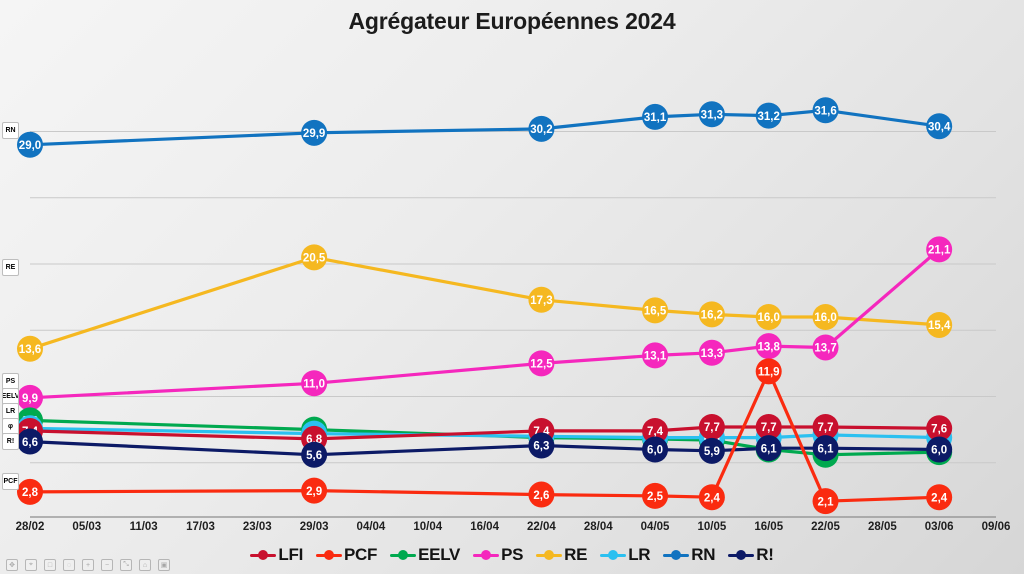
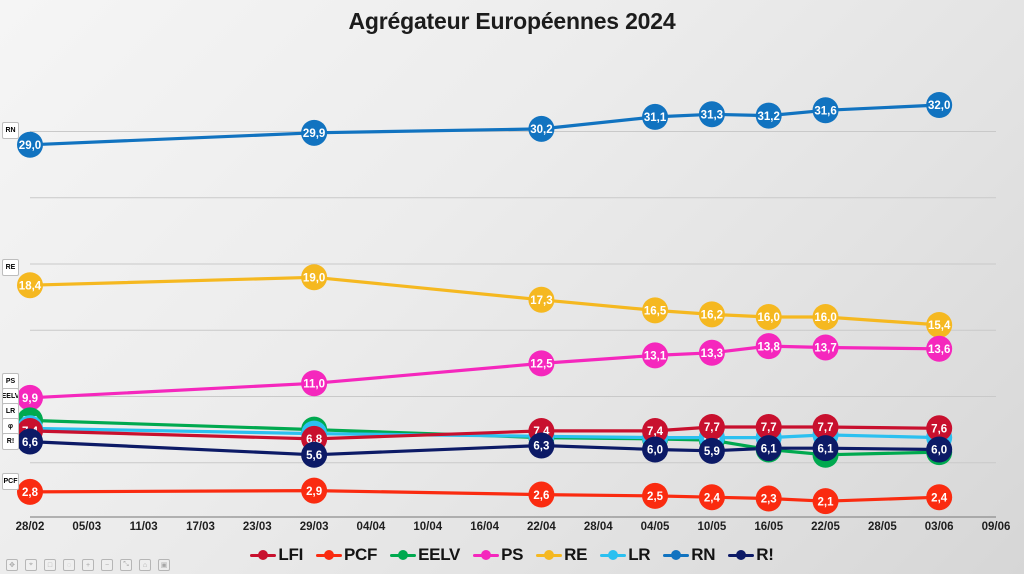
RE/28/02: 13,6 -> 18,4
RE/29/03: 20,5 -> 19,0
PCF/16/05: 11,9 -> 2,3
RN/03/06: 30,4 -> 32,0
PS/03/06: 21,1 -> 13,6
